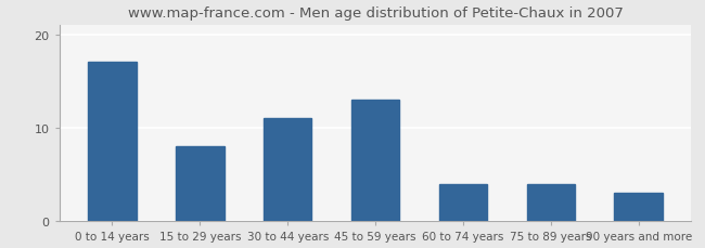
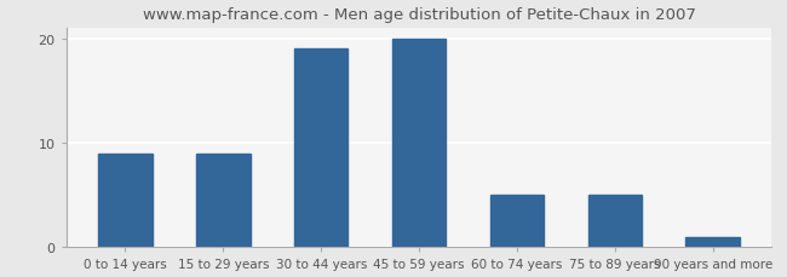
0 to 14 years: 17 -> 9
15 to 29 years: 8 -> 9
30 to 44 years: 11 -> 19
45 to 59 years: 13 -> 20
60 to 74 years: 4 -> 5
75 to 89 years: 4 -> 5
90 years and more: 3 -> 1
